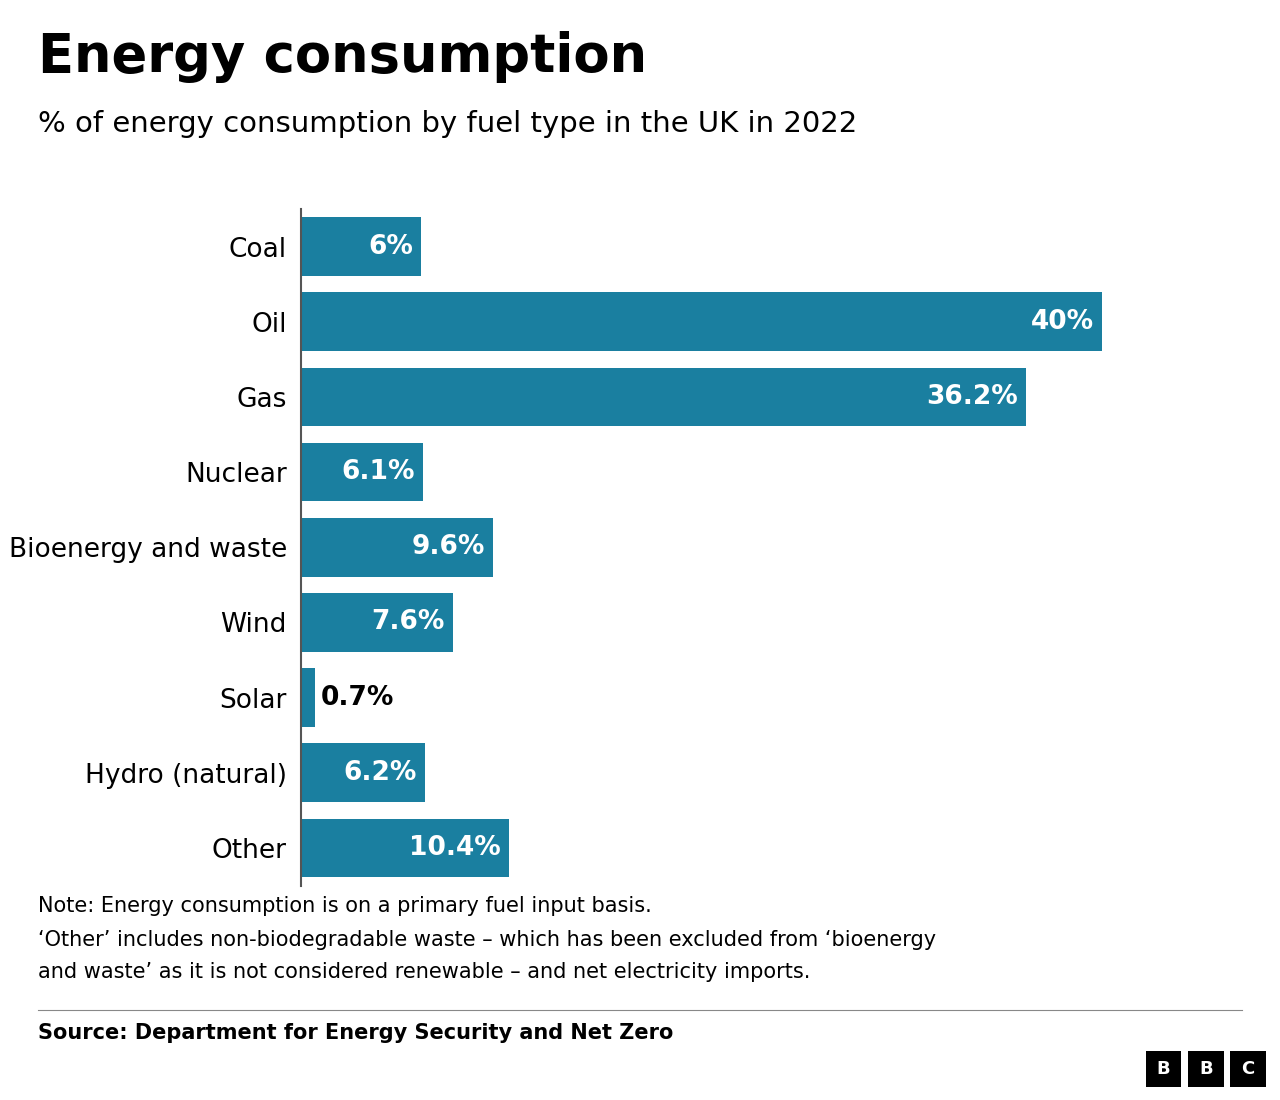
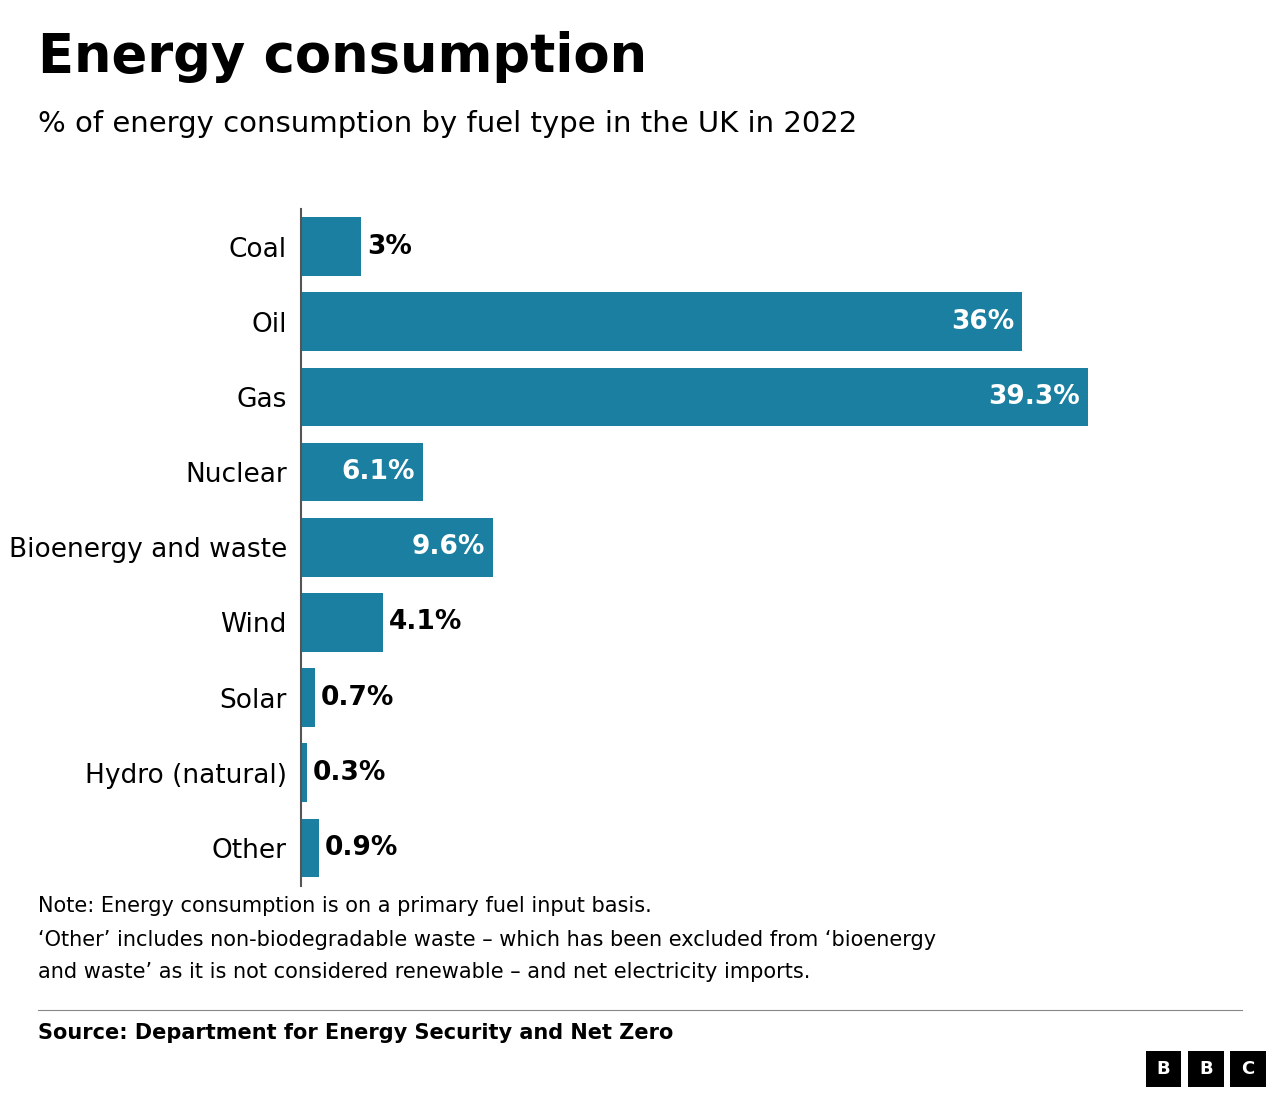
Coal: 6% -> 3%
Oil: 40% -> 36%
Gas: 36.2% -> 39.3%
Wind: 7.6% -> 4.1%
Hydro (natural): 6.2% -> 0.3%
Other: 10.4% -> 0.9%
